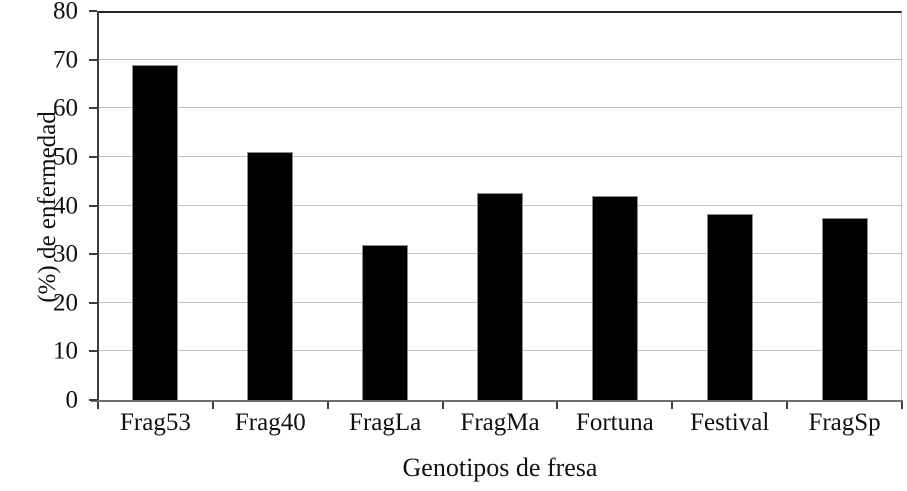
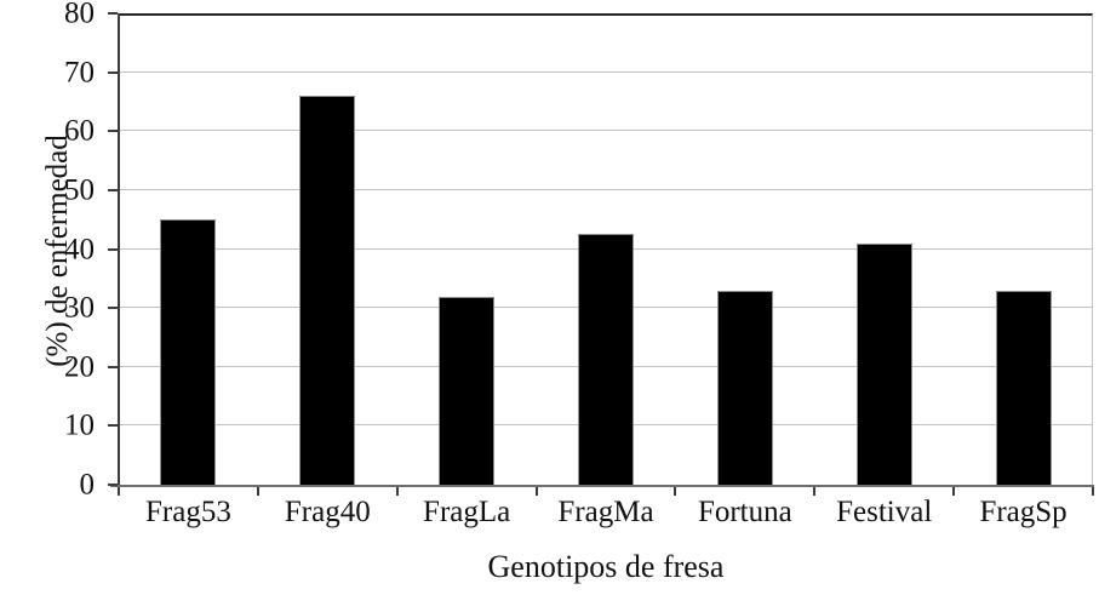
Frag53: 69 -> 45
Frag40: 51 -> 66
Fortuna: 42 -> 33
Festival: 38 -> 41
FragSp: 37 -> 33
